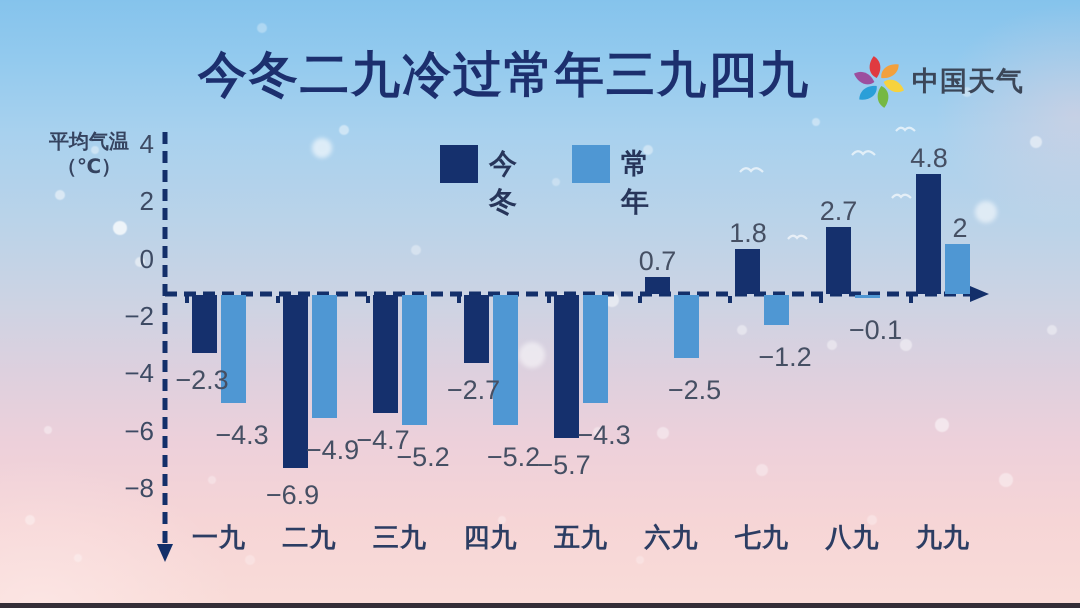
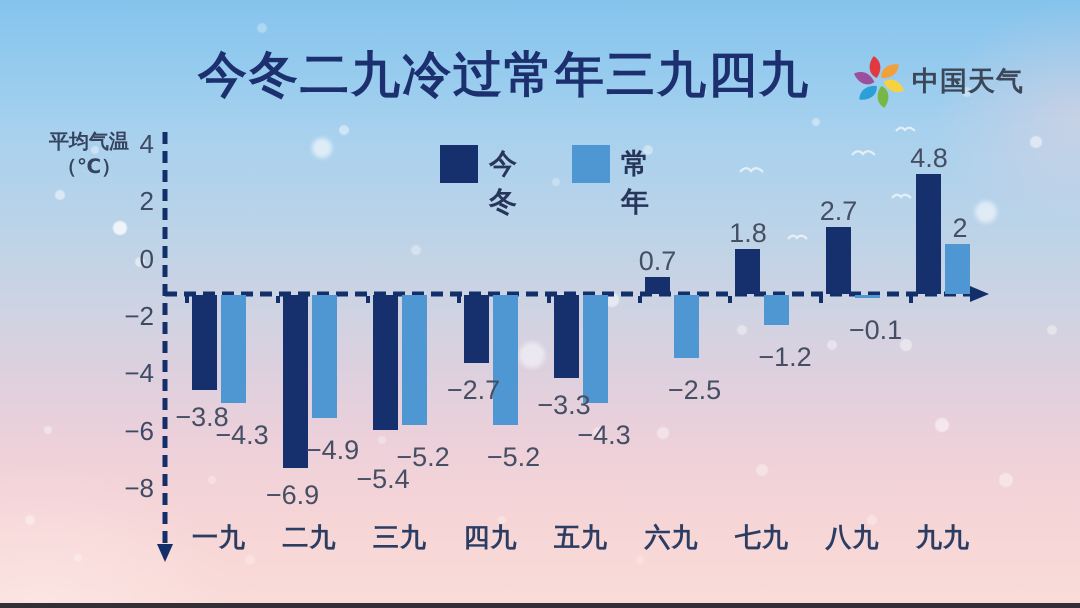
今冬/一九: −2.3 -> −3.8
今冬/三九: −4.7 -> −5.4
今冬/五九: −5.7 -> −3.3
